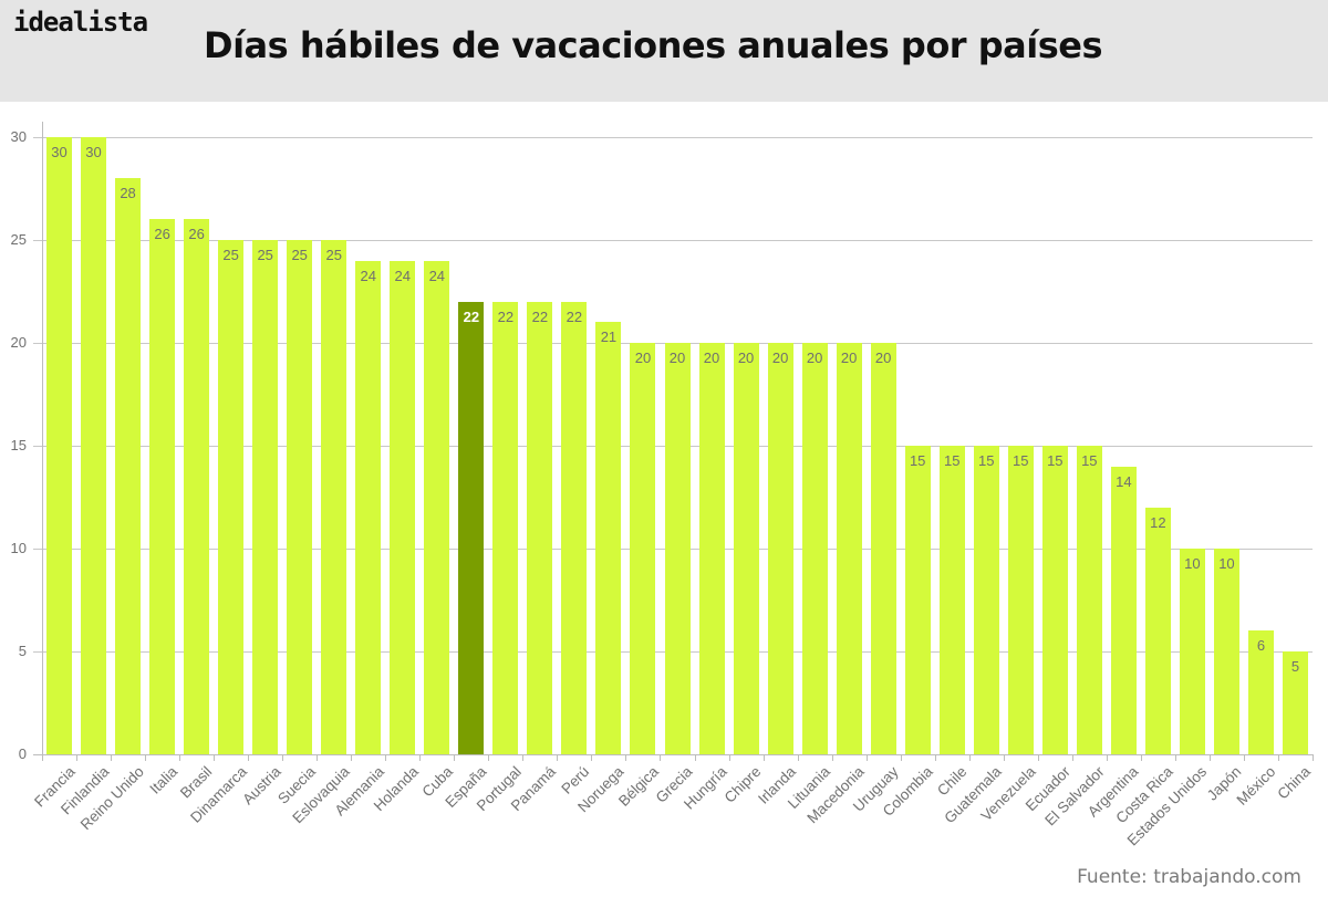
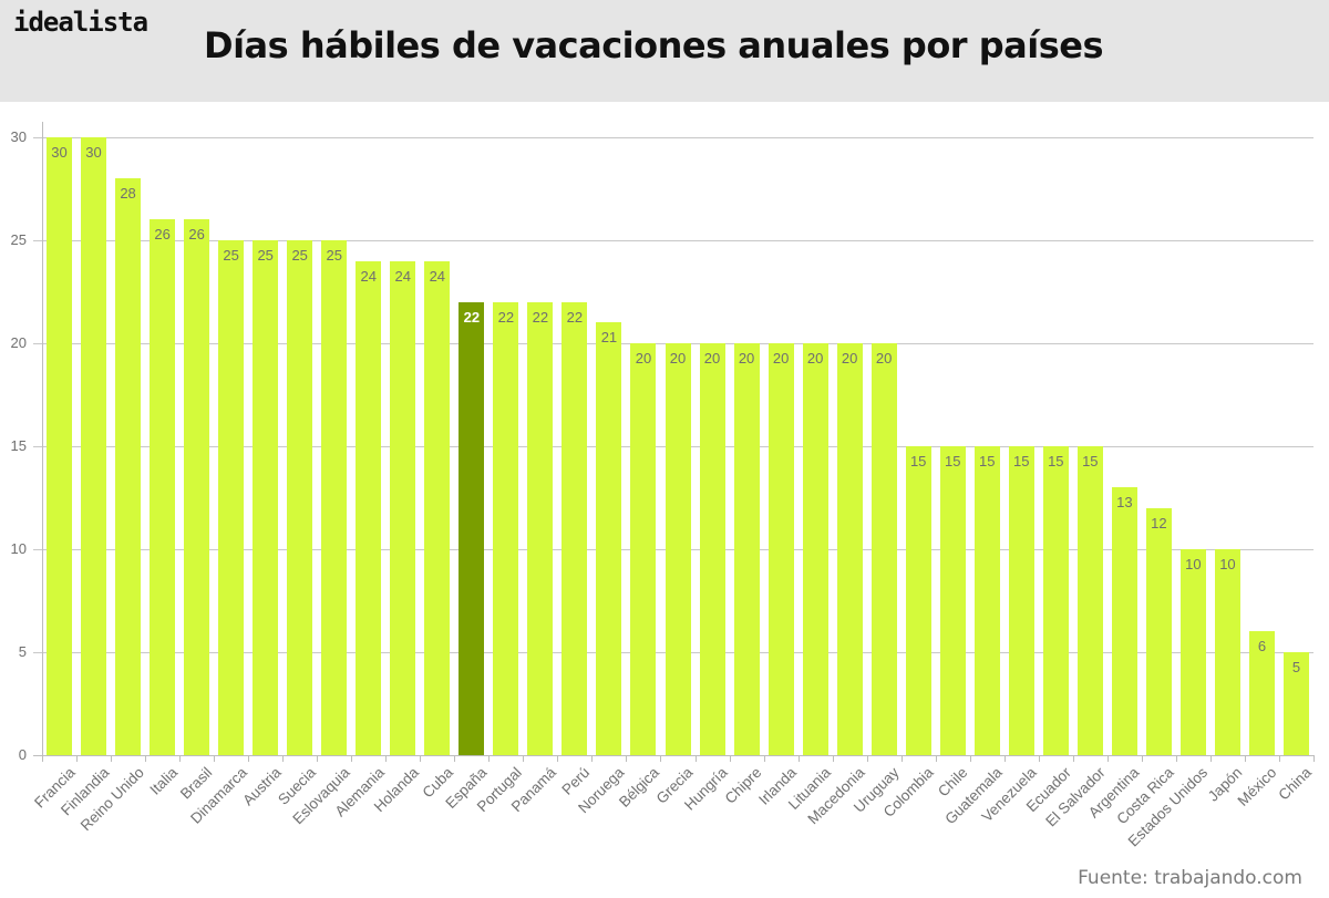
Argentina: 14 -> 13
